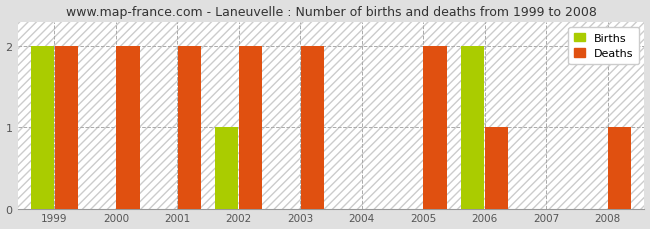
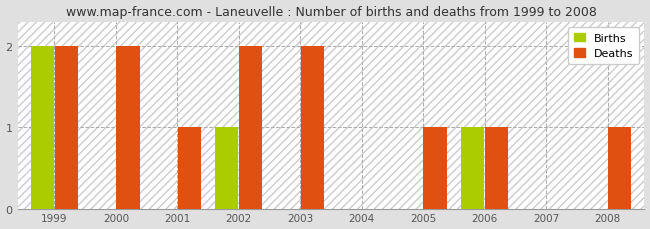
Deaths/2001: 2 -> 1
Deaths/2005: 2 -> 1
Births/2006: 2 -> 1
